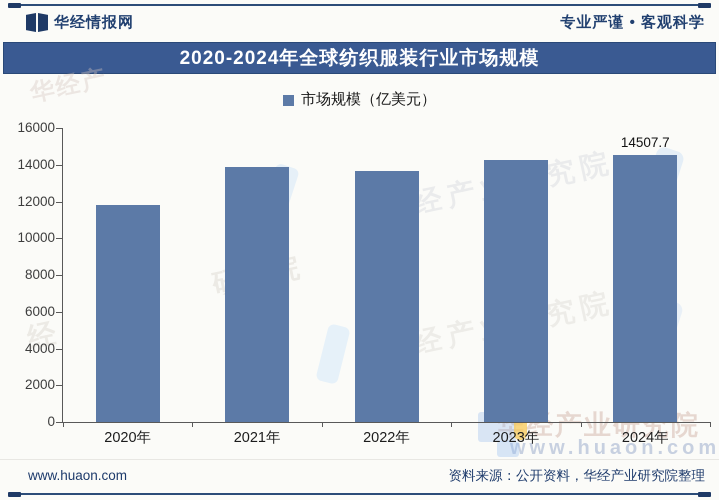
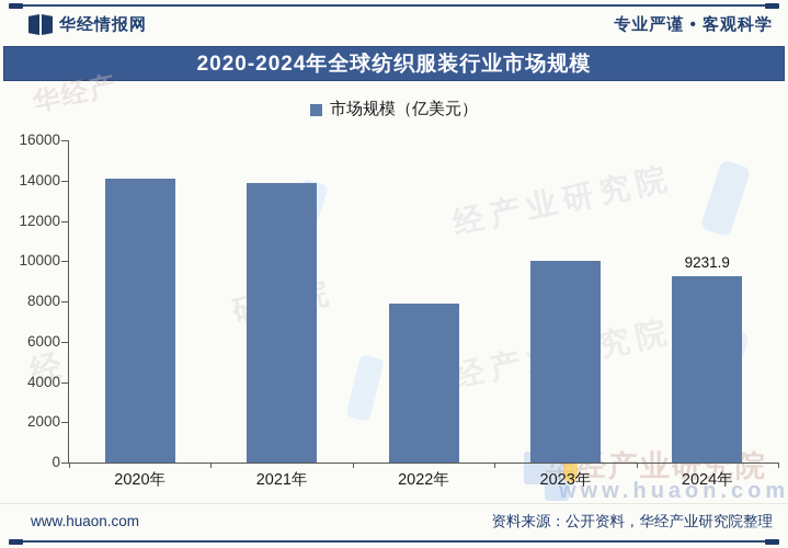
2020年: 11800 -> 14100
2022年: 13700 -> 7900
2023年: 14200 -> 10000
2024年: 14507.7 -> 9231.9
